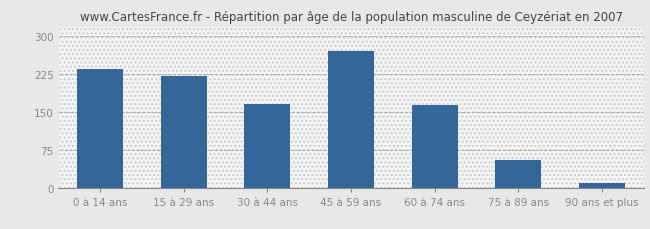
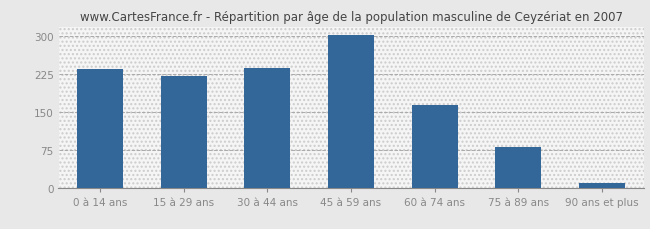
30 à 44 ans: 166 -> 237
45 à 59 ans: 270 -> 302
75 à 89 ans: 54 -> 80
